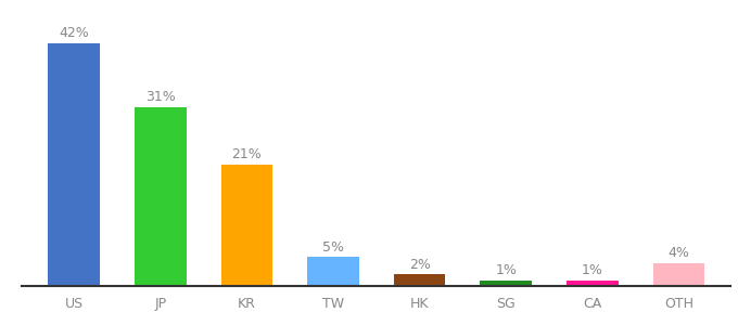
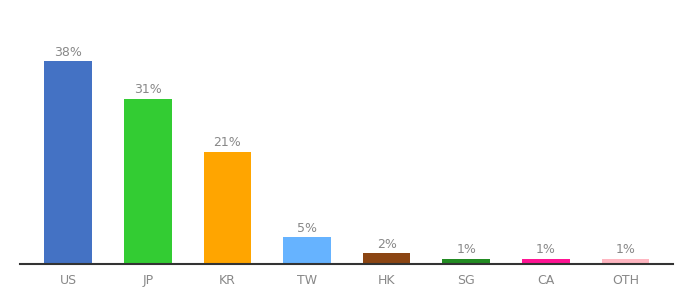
US: 42% -> 38%
OTH: 4% -> 1%
